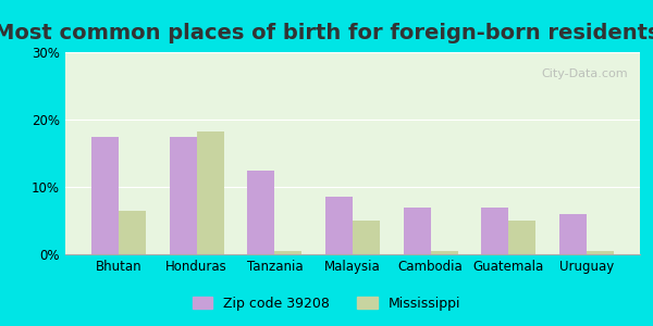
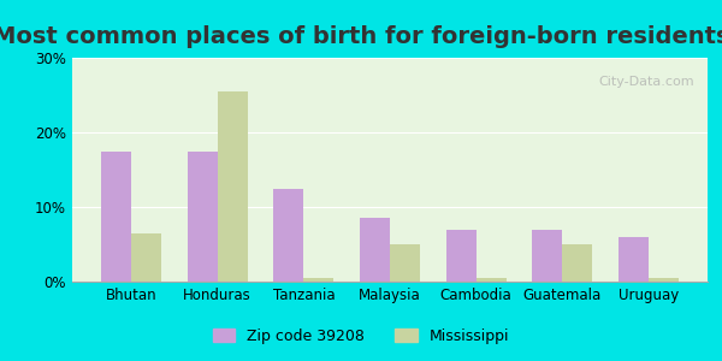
Mississippi/Honduras: 18.2% -> 25.5%
